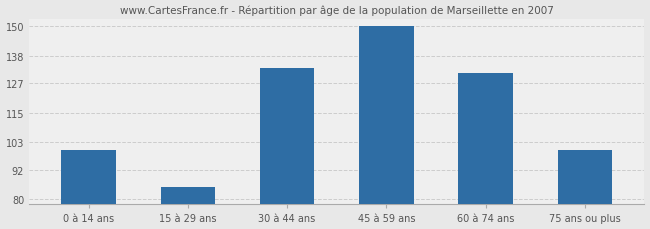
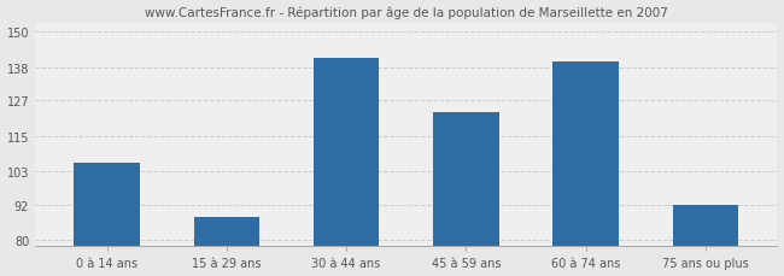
0 à 14 ans: 100 -> 106
15 à 29 ans: 85 -> 88
30 à 44 ans: 133 -> 141
45 à 59 ans: 150 -> 123
60 à 74 ans: 131 -> 140
75 ans ou plus: 100 -> 92
